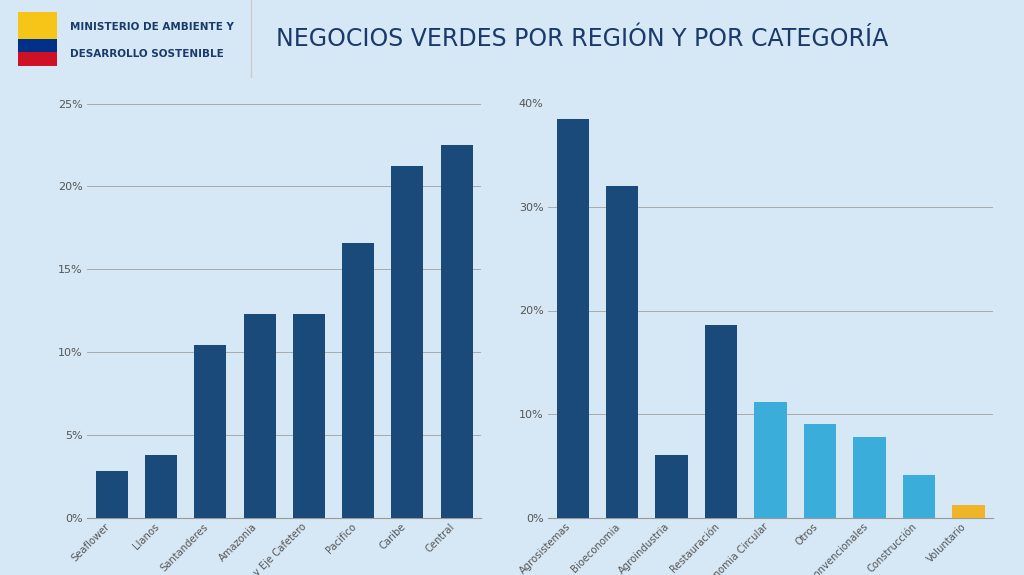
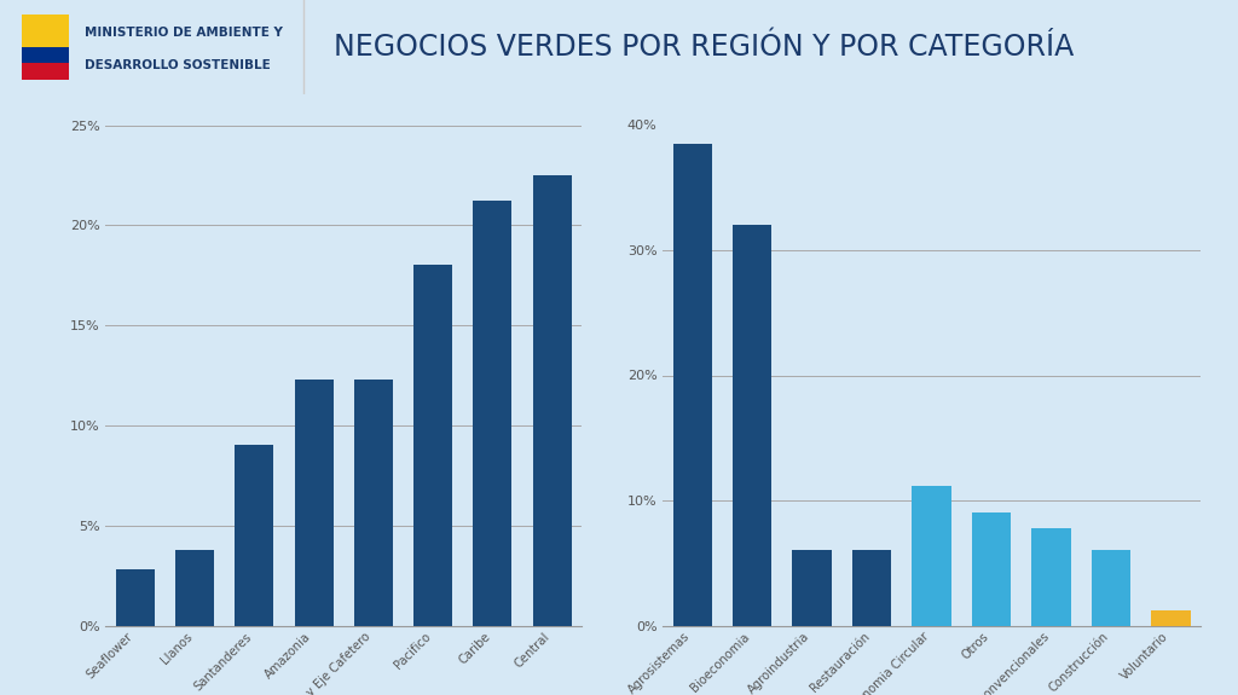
Santanderes: 10.4% -> 9.0%
Pacifico: 16.6% -> 18.0%
Restauración: 18.6% -> 6.0%
Construcción: 4.1% -> 6.0%
